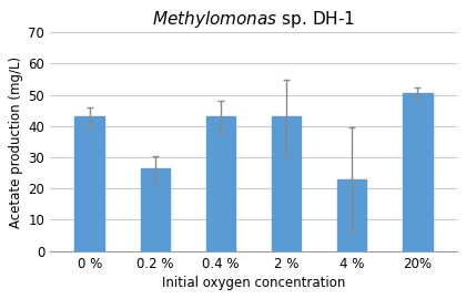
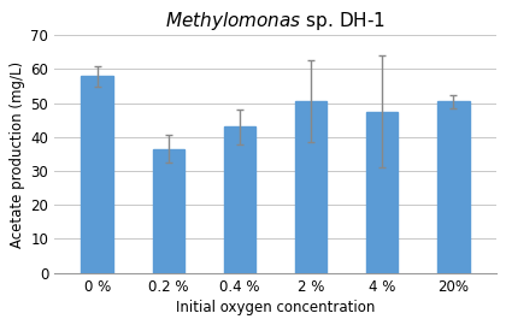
0 %: 43.0 -> 58.0
0.2 %: 26.5 -> 36.5
2 %: 43.0 -> 50.5
4 %: 23.0 -> 47.5
